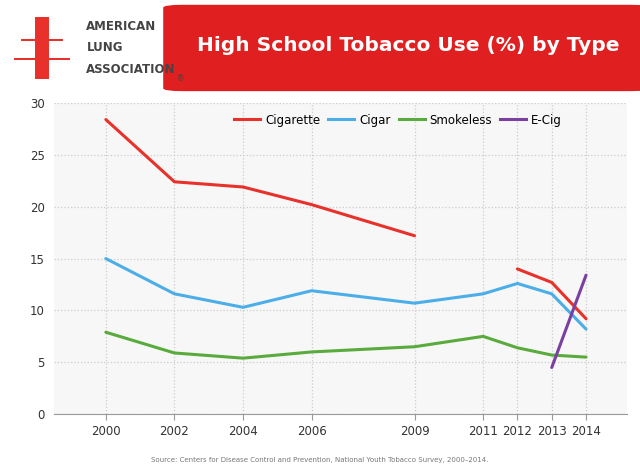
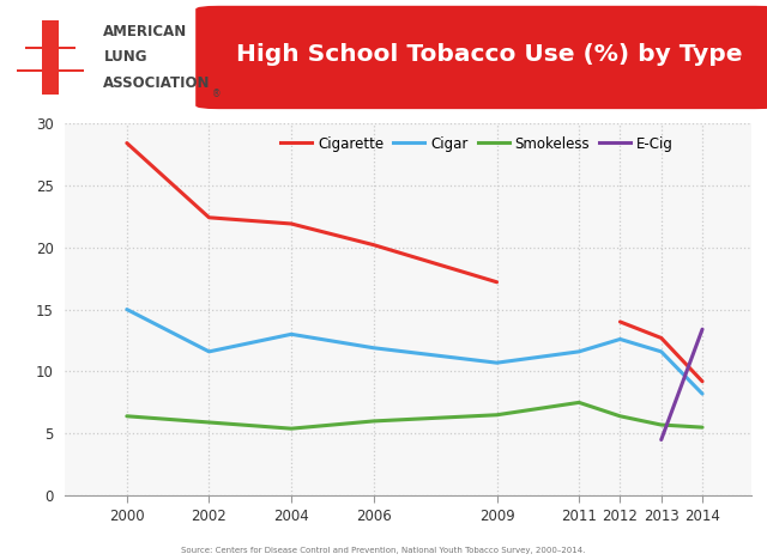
Smokeless/2000: 7.9 -> 6.4
Cigar/2004: 10.3 -> 13.0
